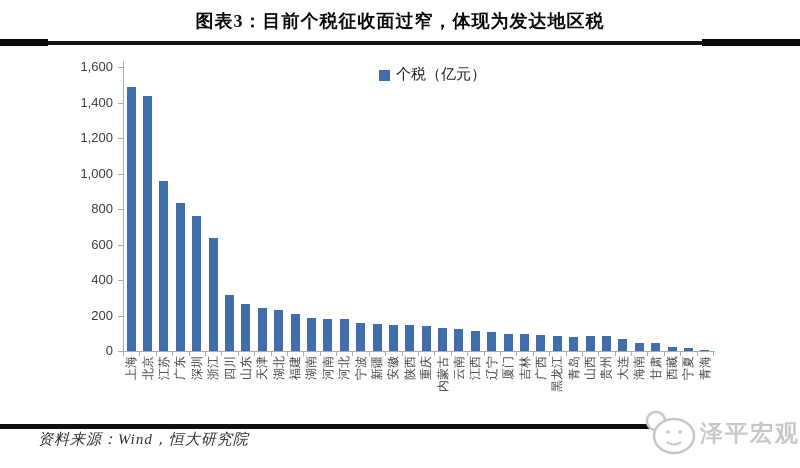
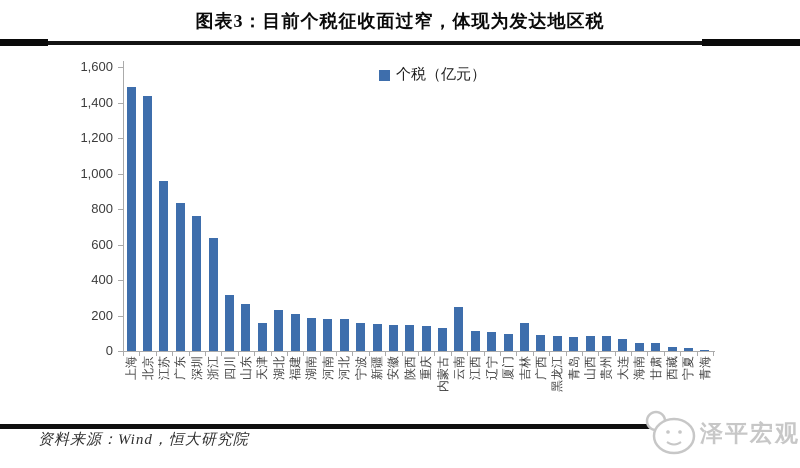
天津: 240 -> 160
云南: 120 -> 250
吉林: 100 -> 160
